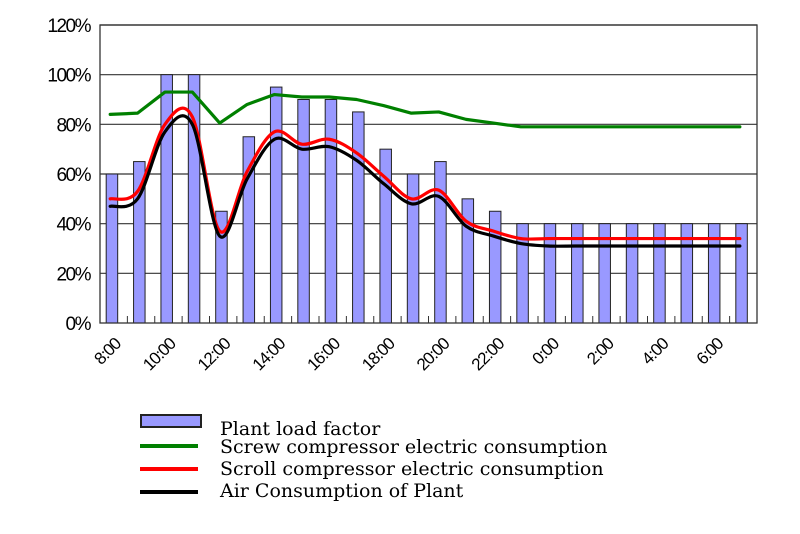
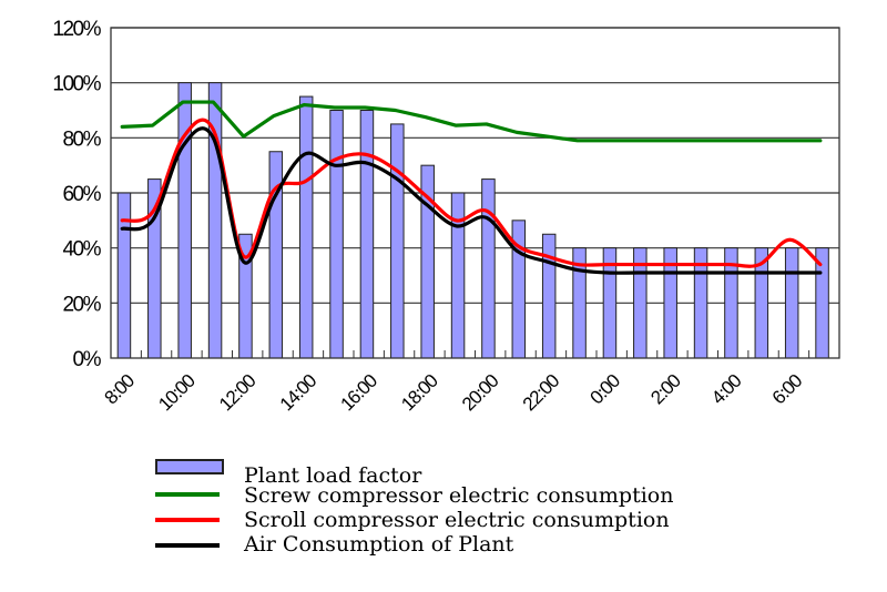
Scroll compressor electric consumption/14:00: 77% -> 64%
Scroll compressor electric consumption/6:00: 34% -> 43%
